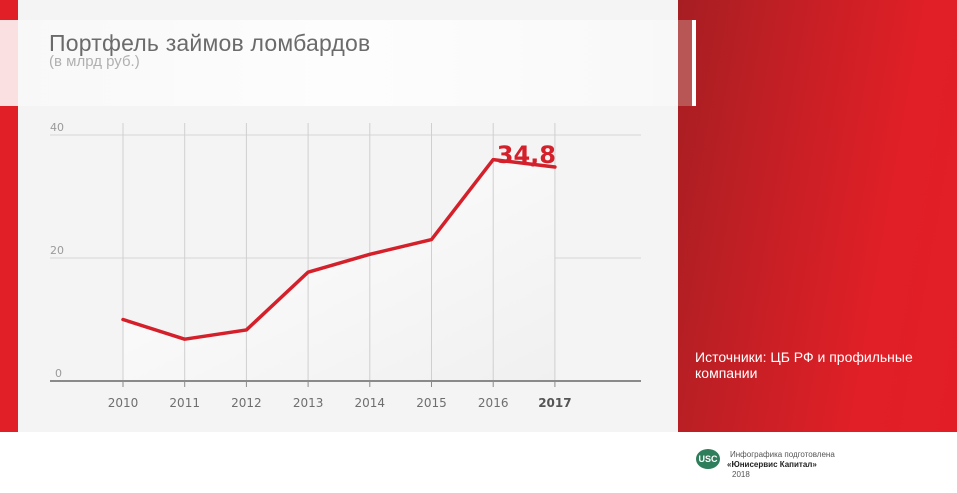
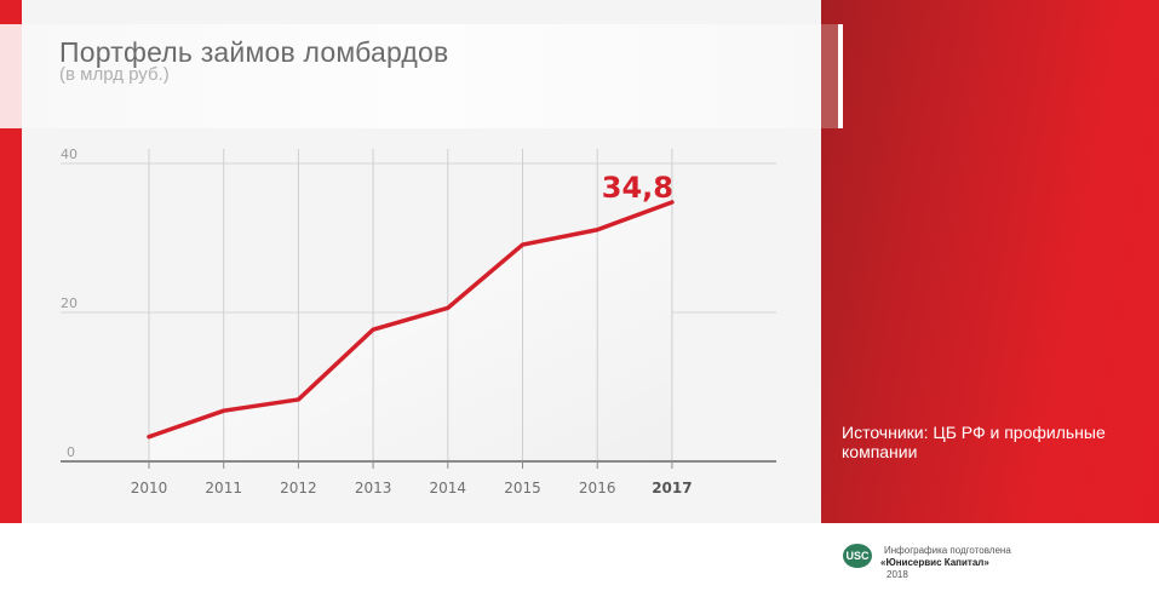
2010: 10 -> 3
2015: 23 -> 29
2016: 36 -> 31
